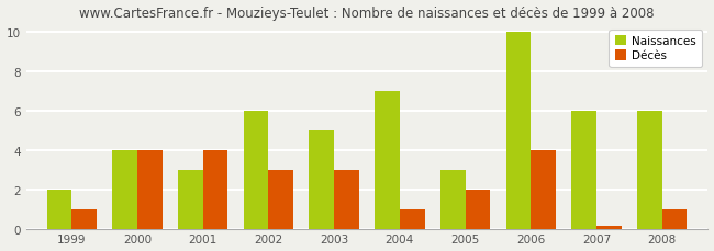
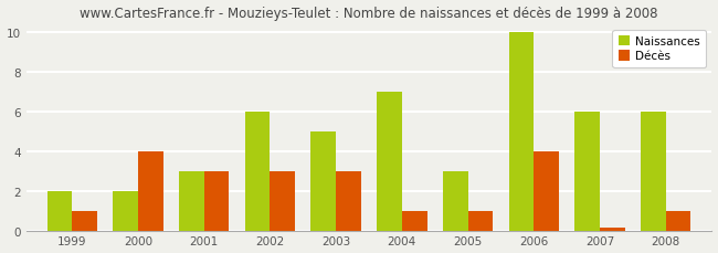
Naissances/2000: 4 -> 2
Décès/2001: 4.0 -> 3.0
Décès/2005: 2.0 -> 1.0
